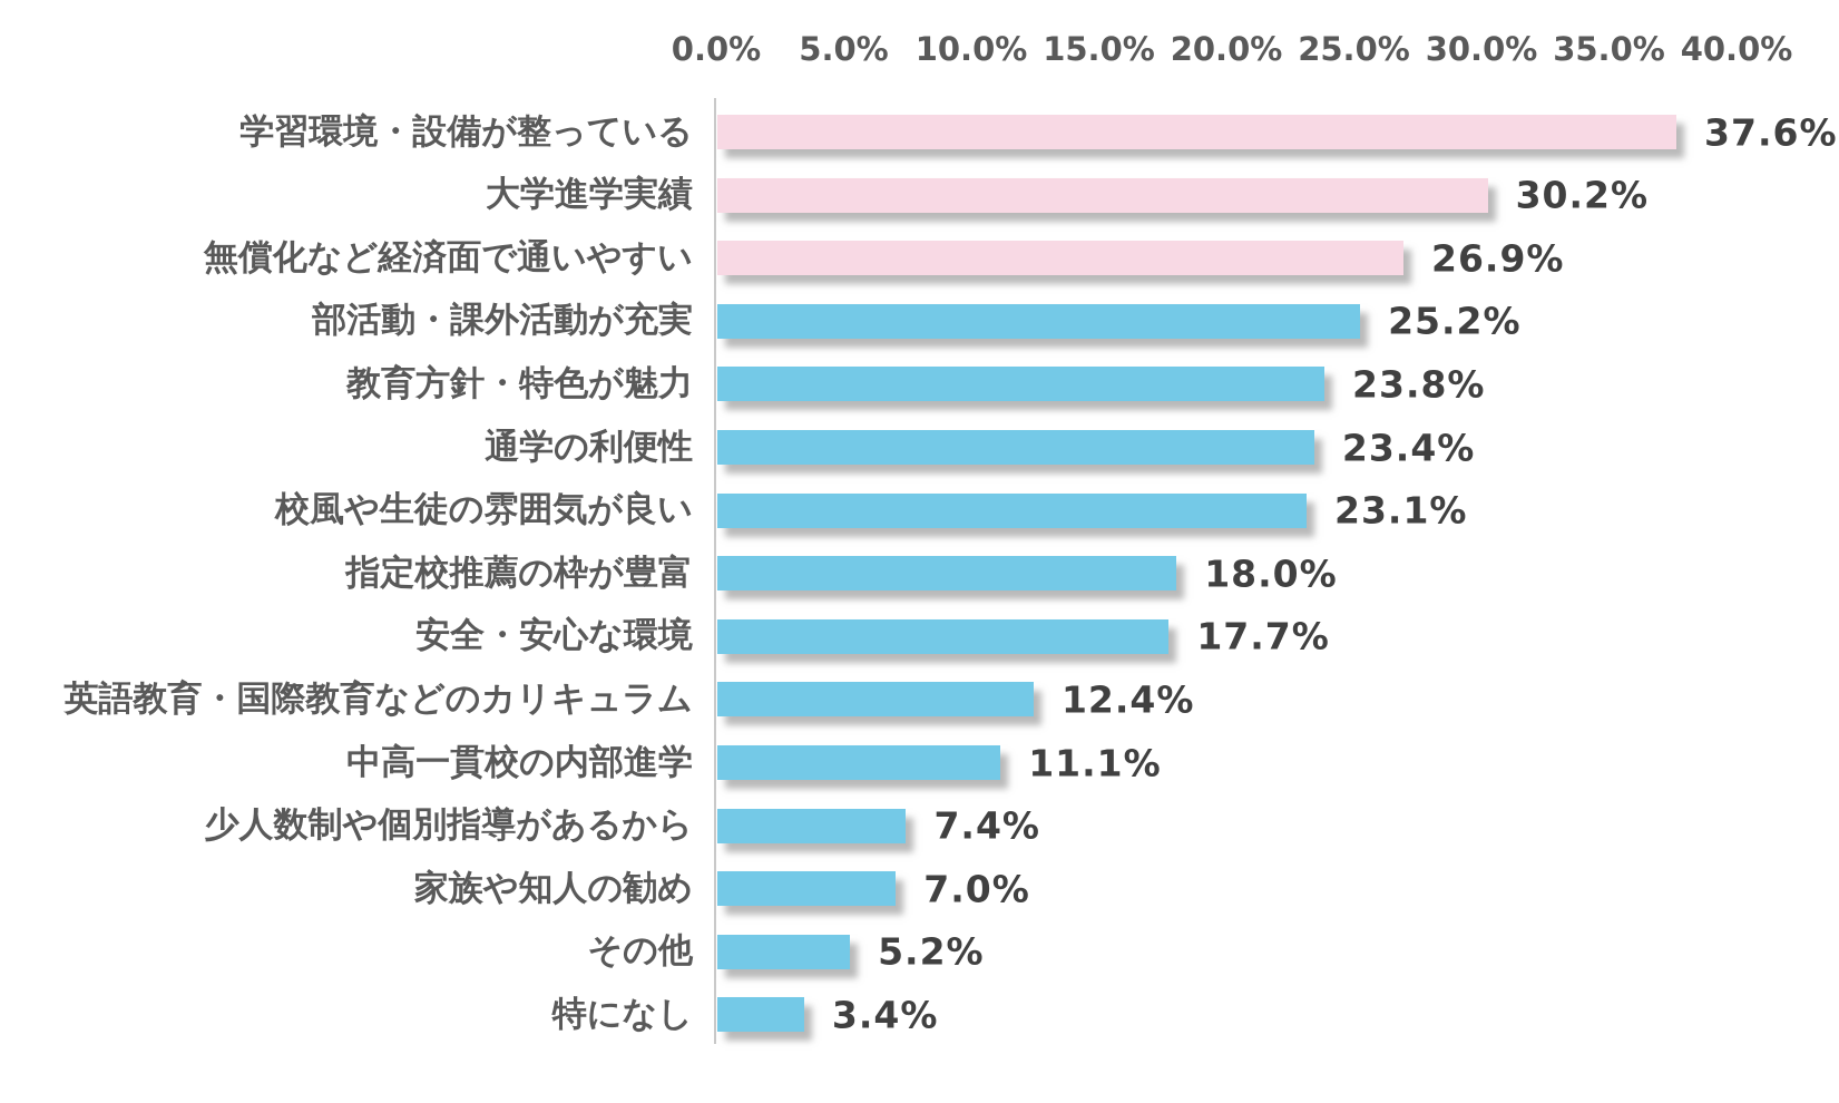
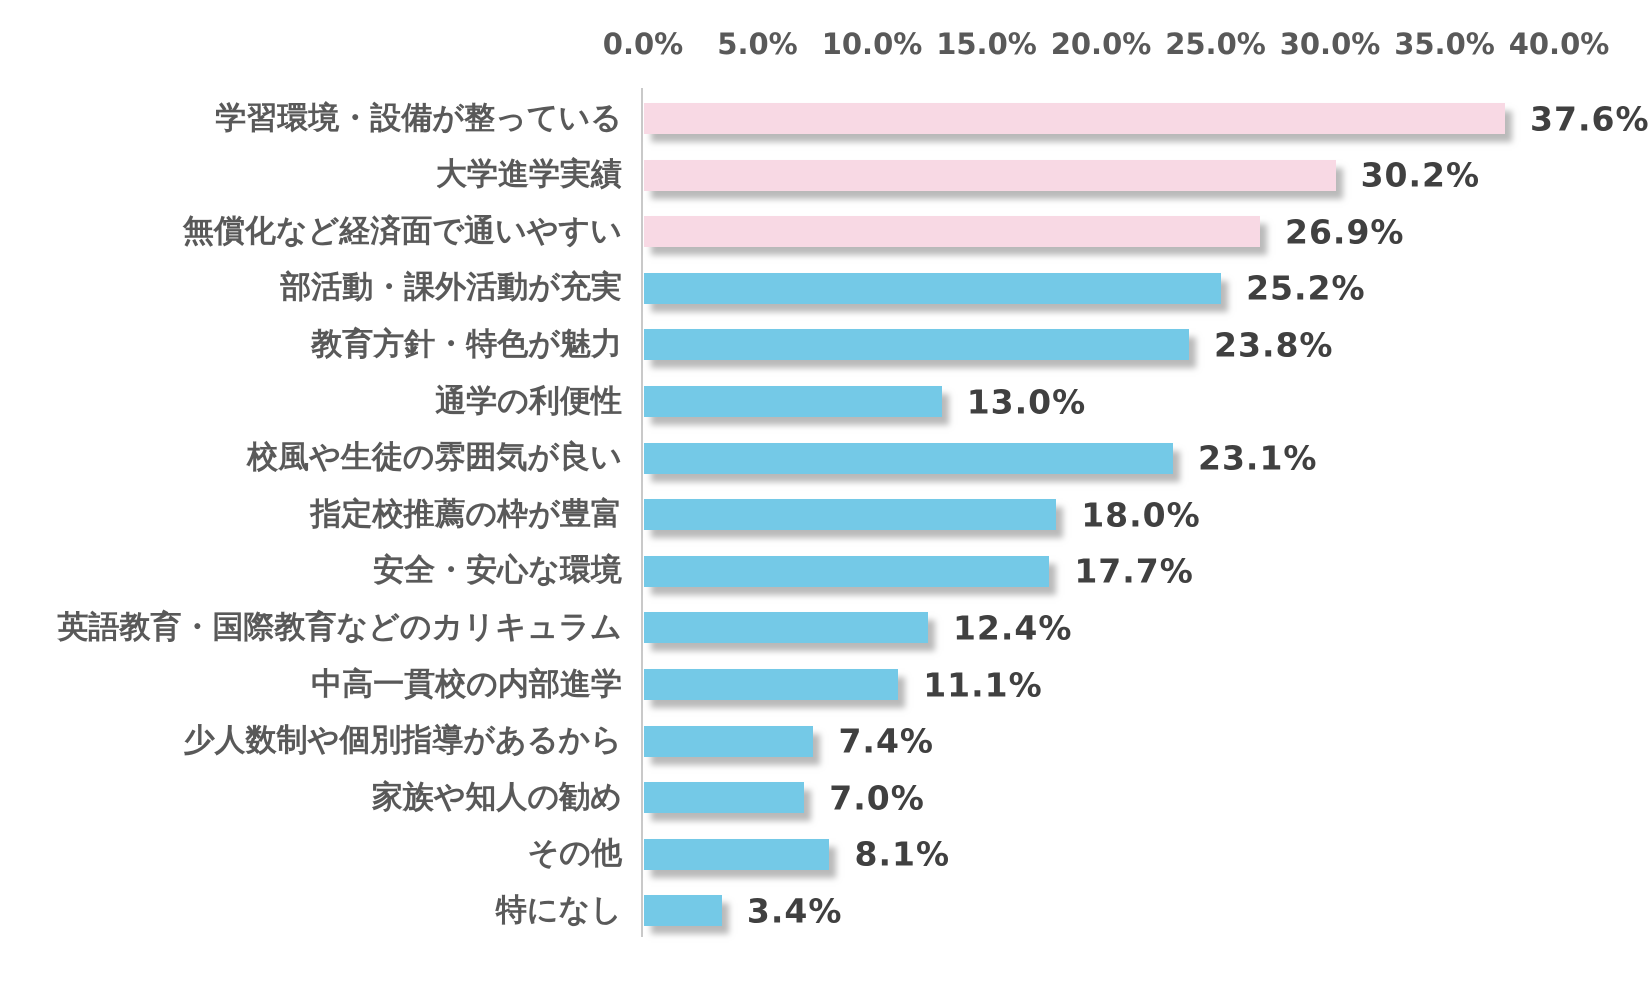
通学の利便性: 23.4% -> 13.0%
その他: 5.2% -> 8.1%
